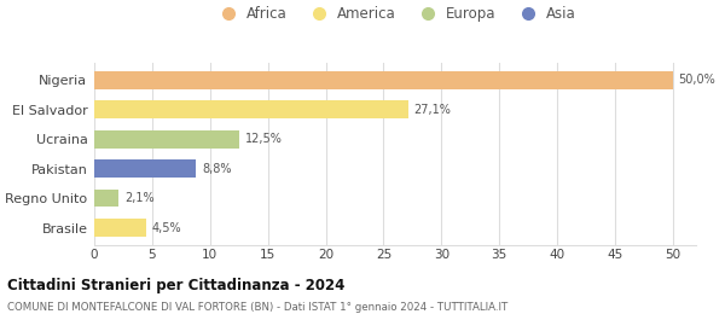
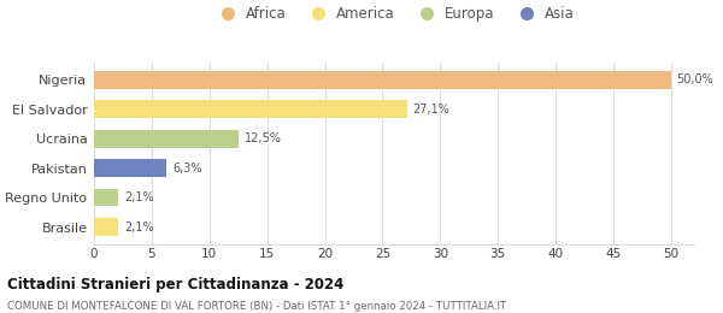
Pakistan: 8,8% -> 6,3%
Brasile: 4,5% -> 2,1%
